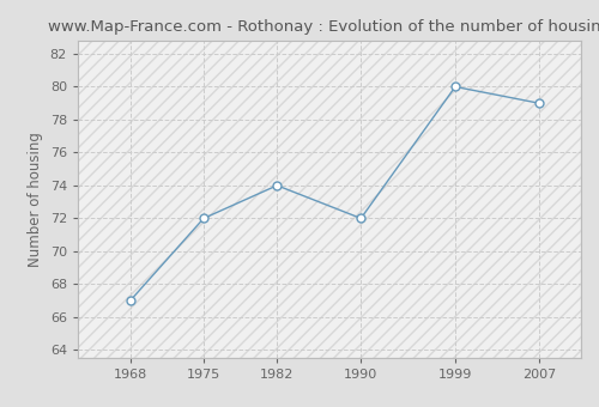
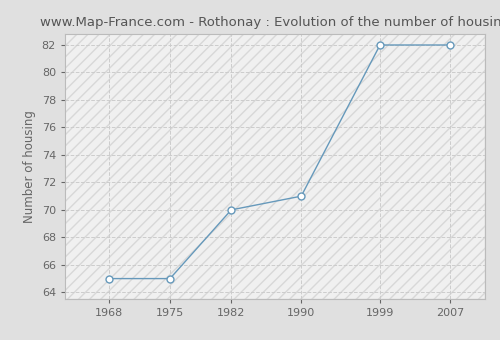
1968: 67 -> 65
1975: 72 -> 65
1982: 74 -> 70
1990: 72 -> 71
1999: 80 -> 82
2007: 79 -> 82
